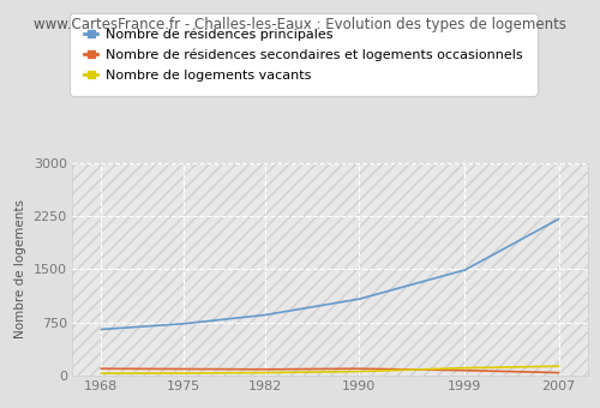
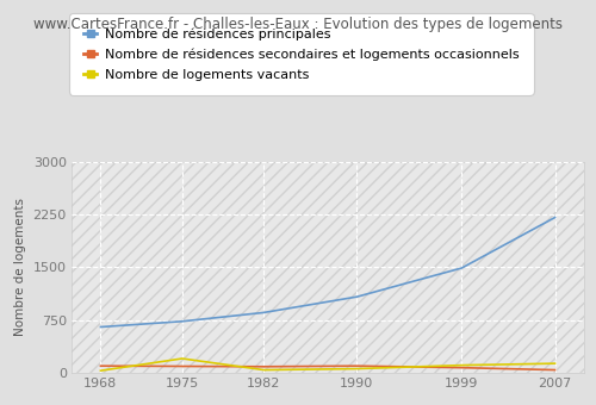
Nombre de logements vacants/1975: 30 -> 200
